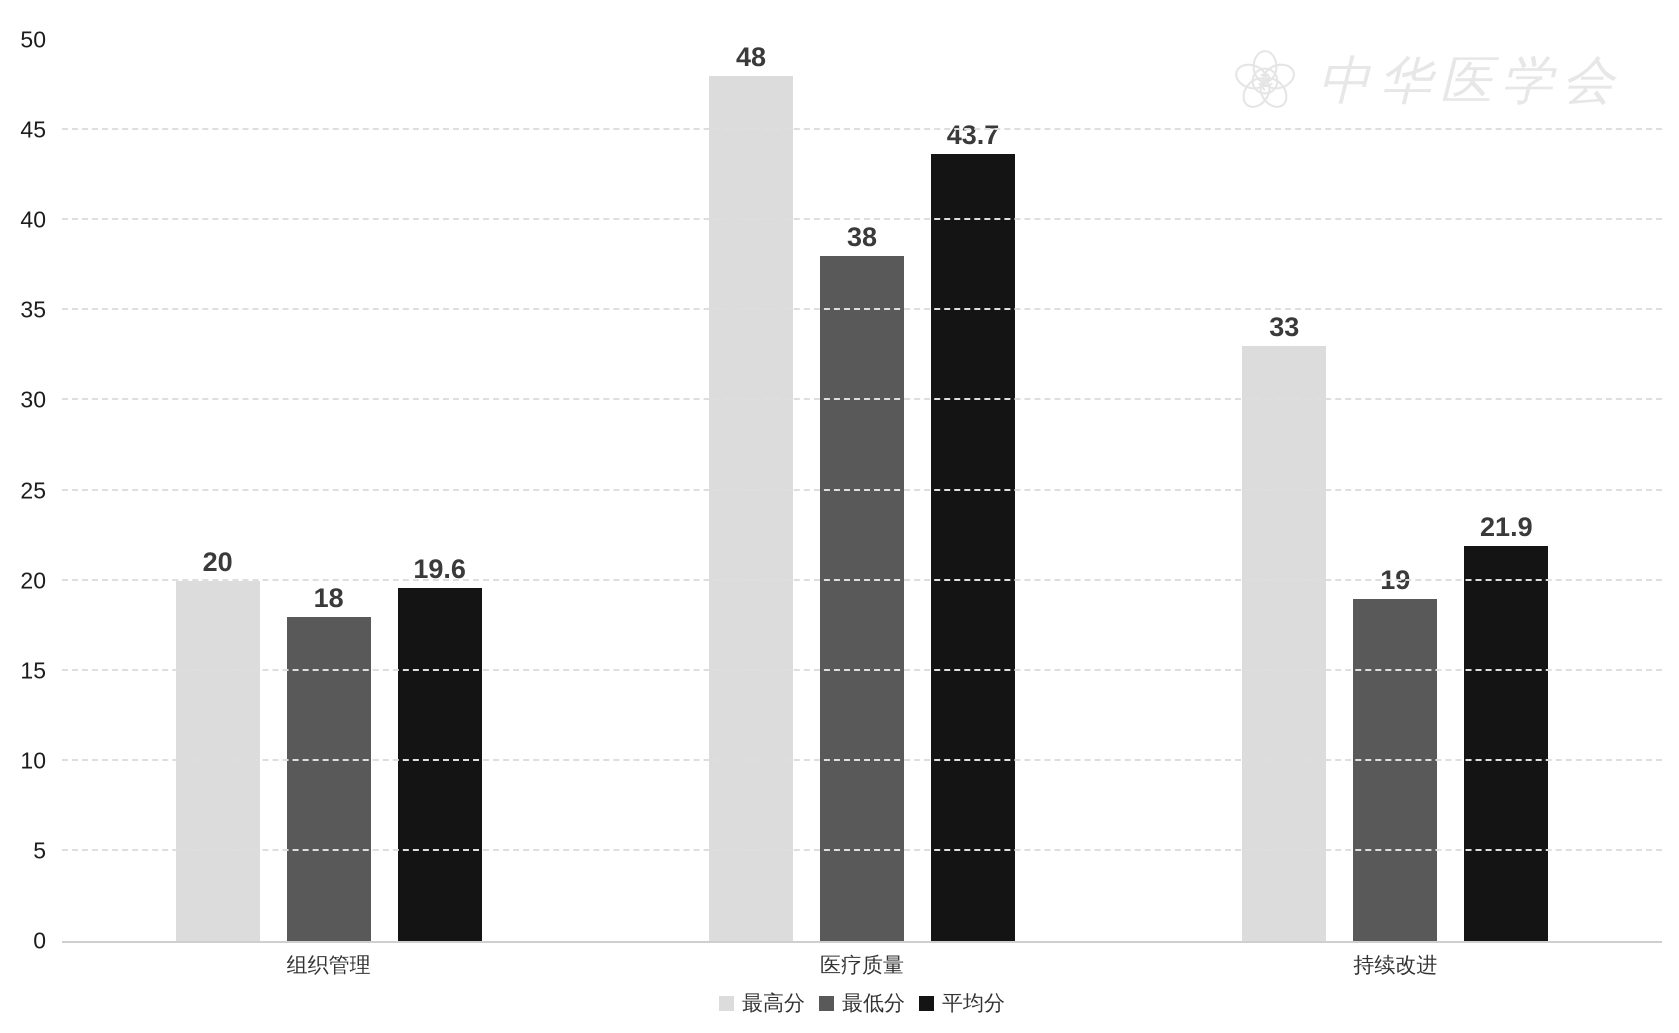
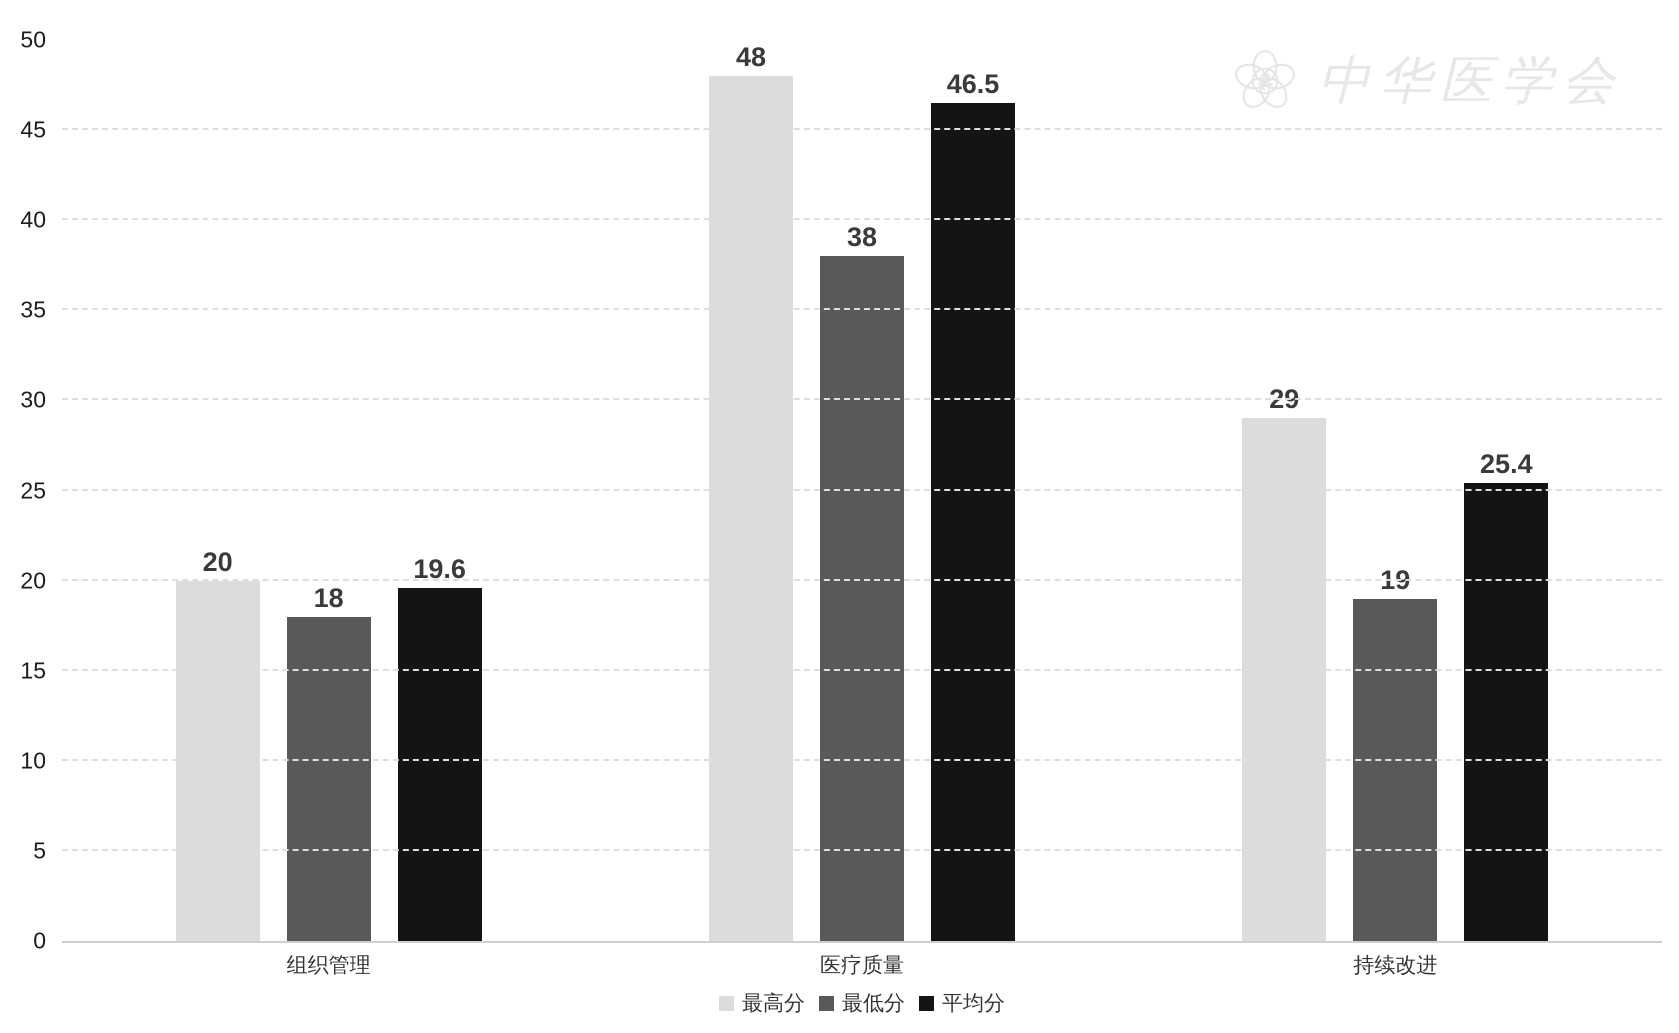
平均分/医疗质量: 43.7 -> 46.5
最高分/持续改进: 33 -> 29
平均分/持续改进: 21.9 -> 25.4
